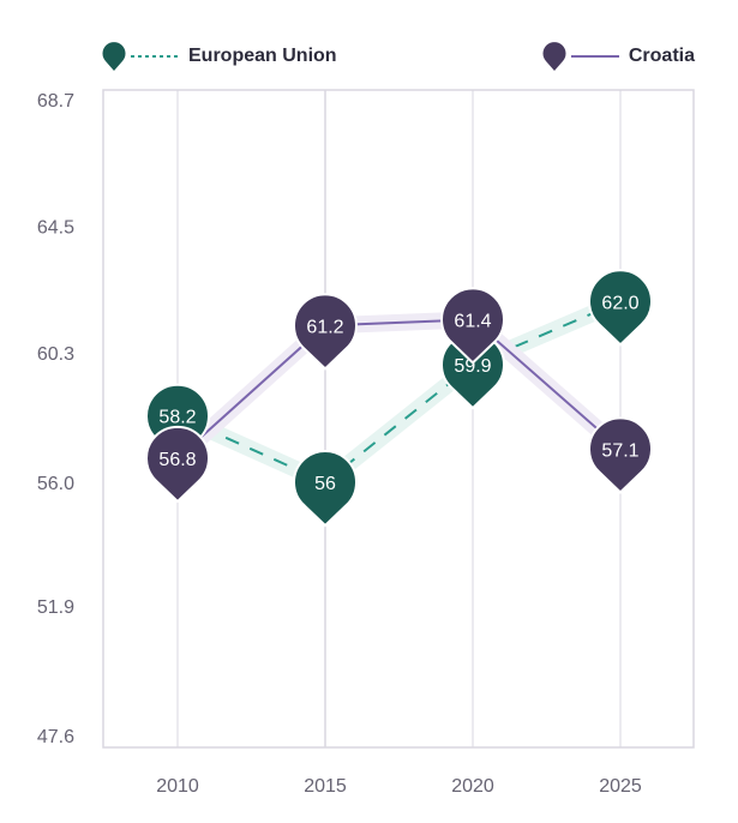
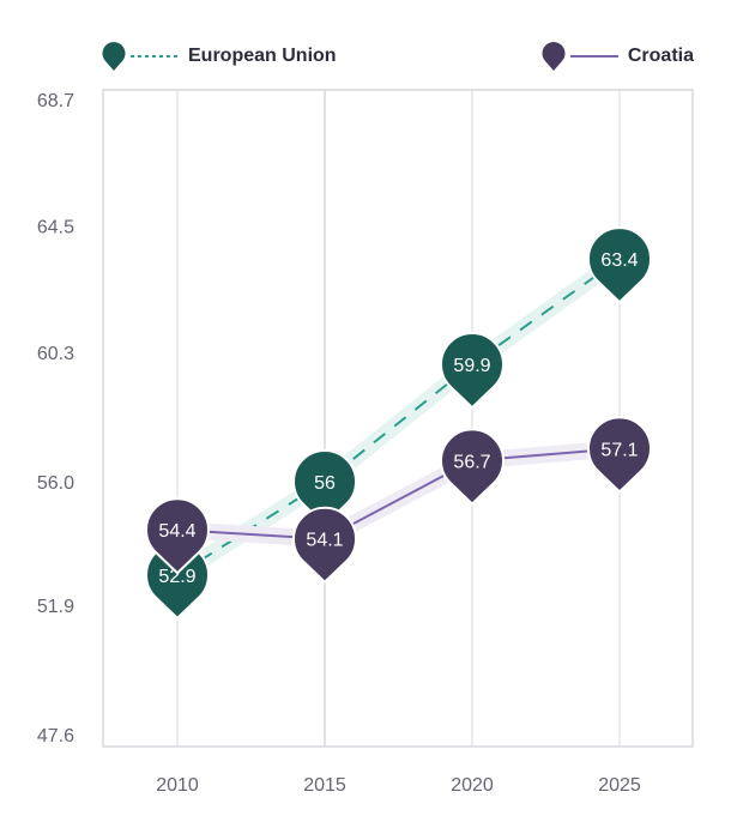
European Union/2010: 58.2 -> 52.9
Croatia/2010: 56.8 -> 54.4
Croatia/2015: 61.2 -> 54.1
Croatia/2020: 61.4 -> 56.7
European Union/2025: 62.0 -> 63.4
